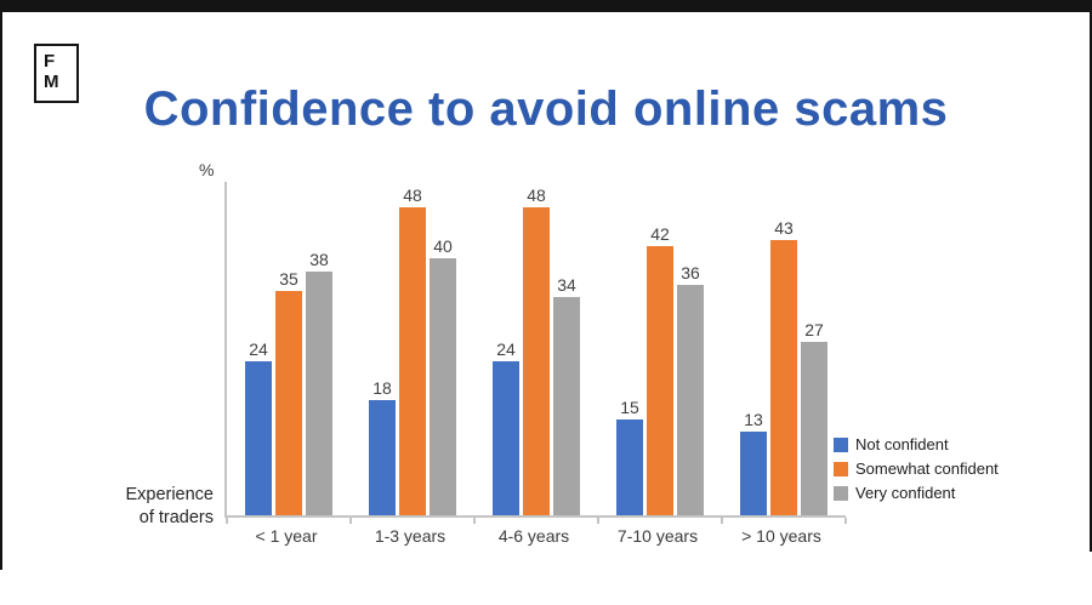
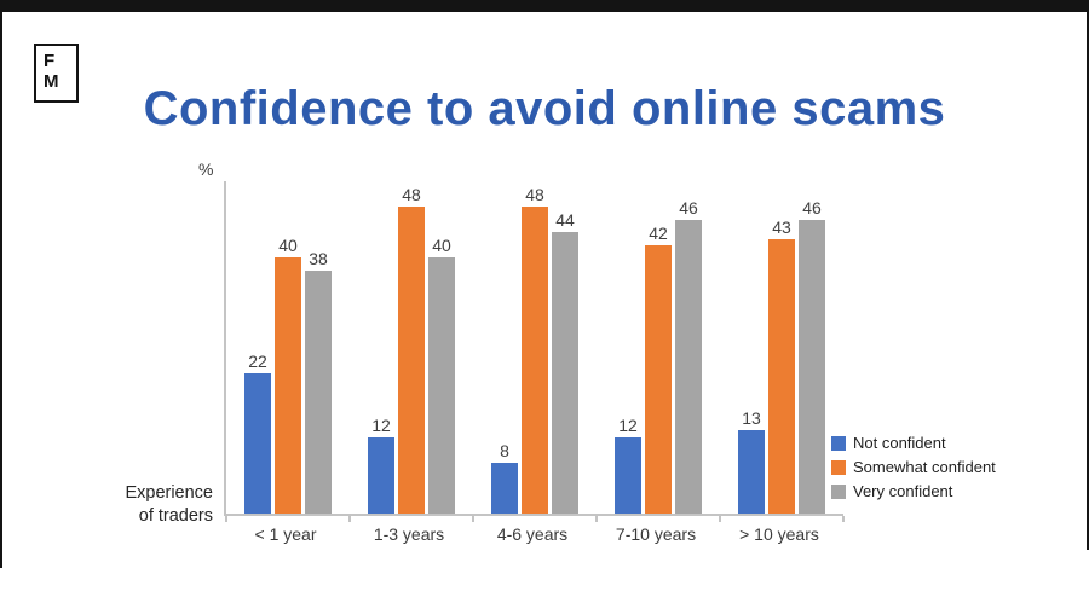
Not confident/< 1 year: 24 -> 22
Somewhat confident/< 1 year: 35 -> 40
Not confident/1-3 years: 18 -> 12
Not confident/4-6 years: 24 -> 8
Very confident/4-6 years: 34 -> 44
Not confident/7-10 years: 15 -> 12
Very confident/7-10 years: 36 -> 46
Very confident/> 10 years: 27 -> 46
